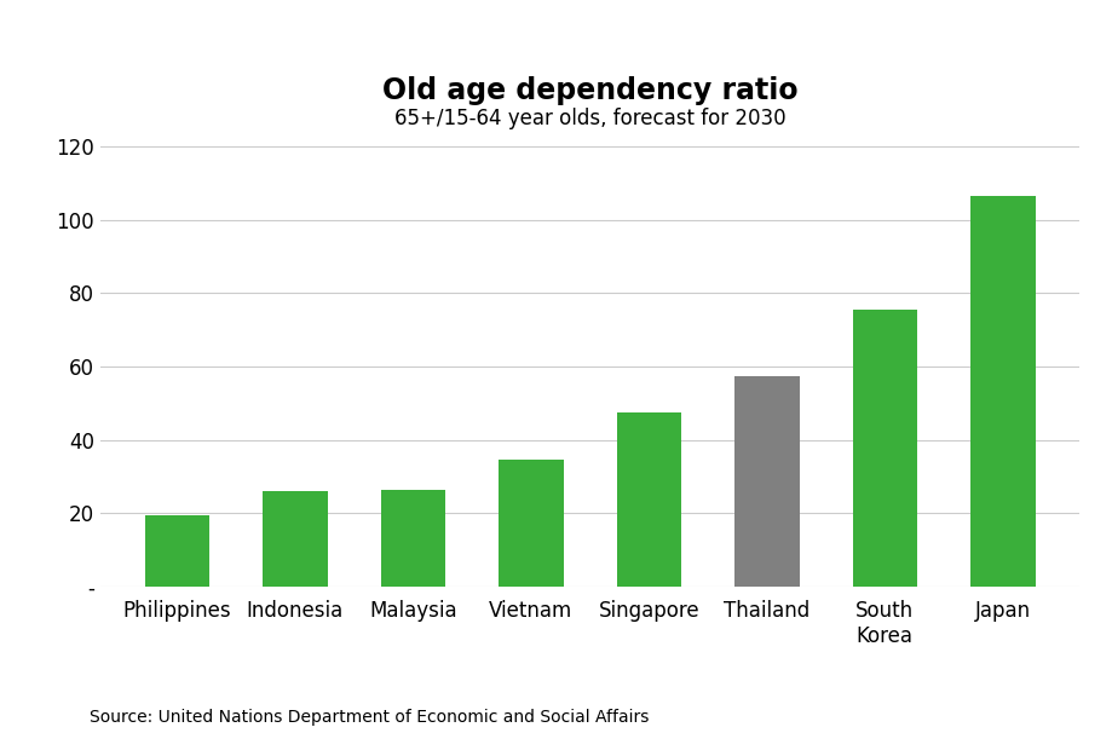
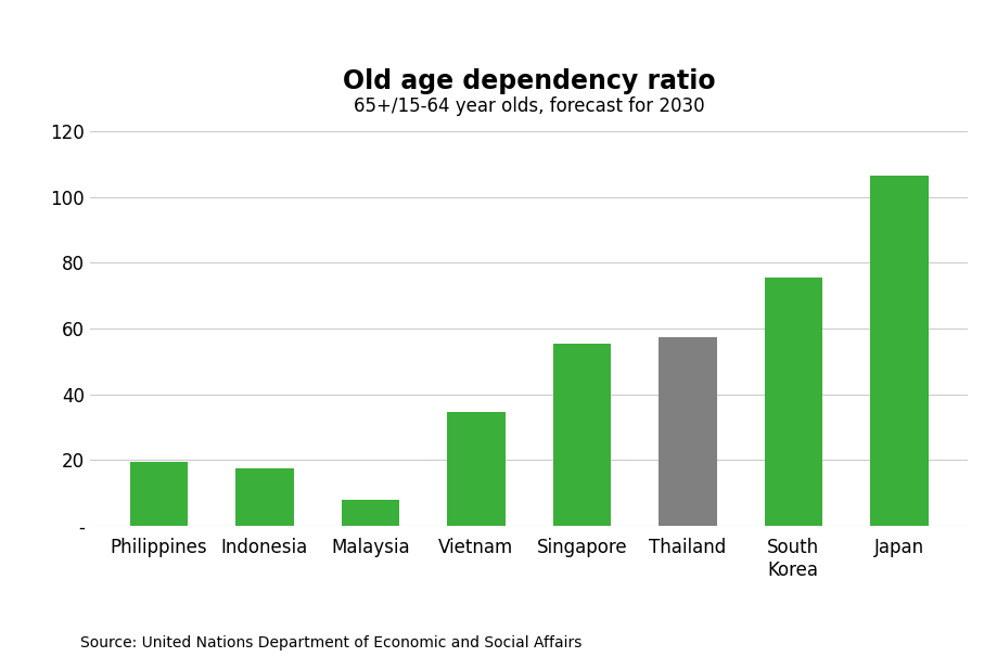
Indonesia: 26.0 -> 17.5
Malaysia: 26.5 -> 8.0
Singapore: 47.5 -> 55.5
